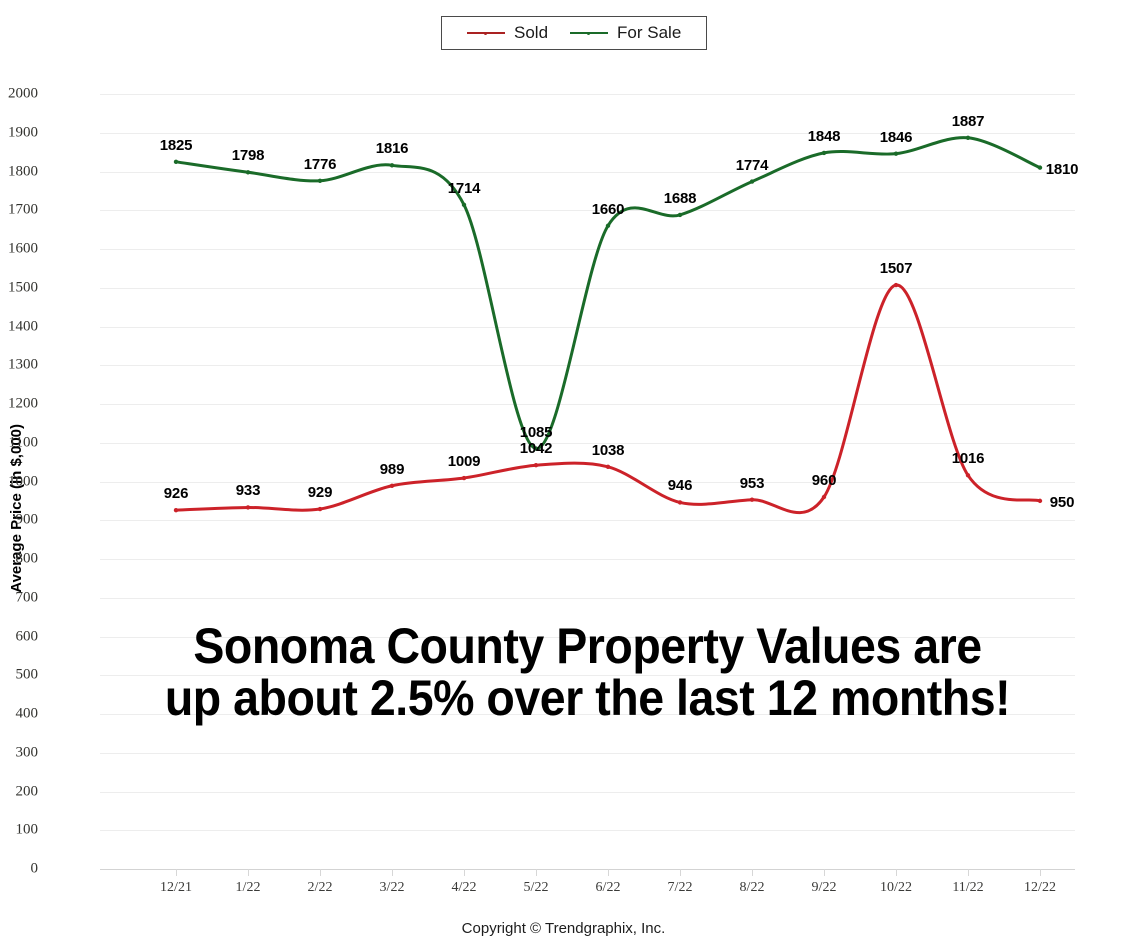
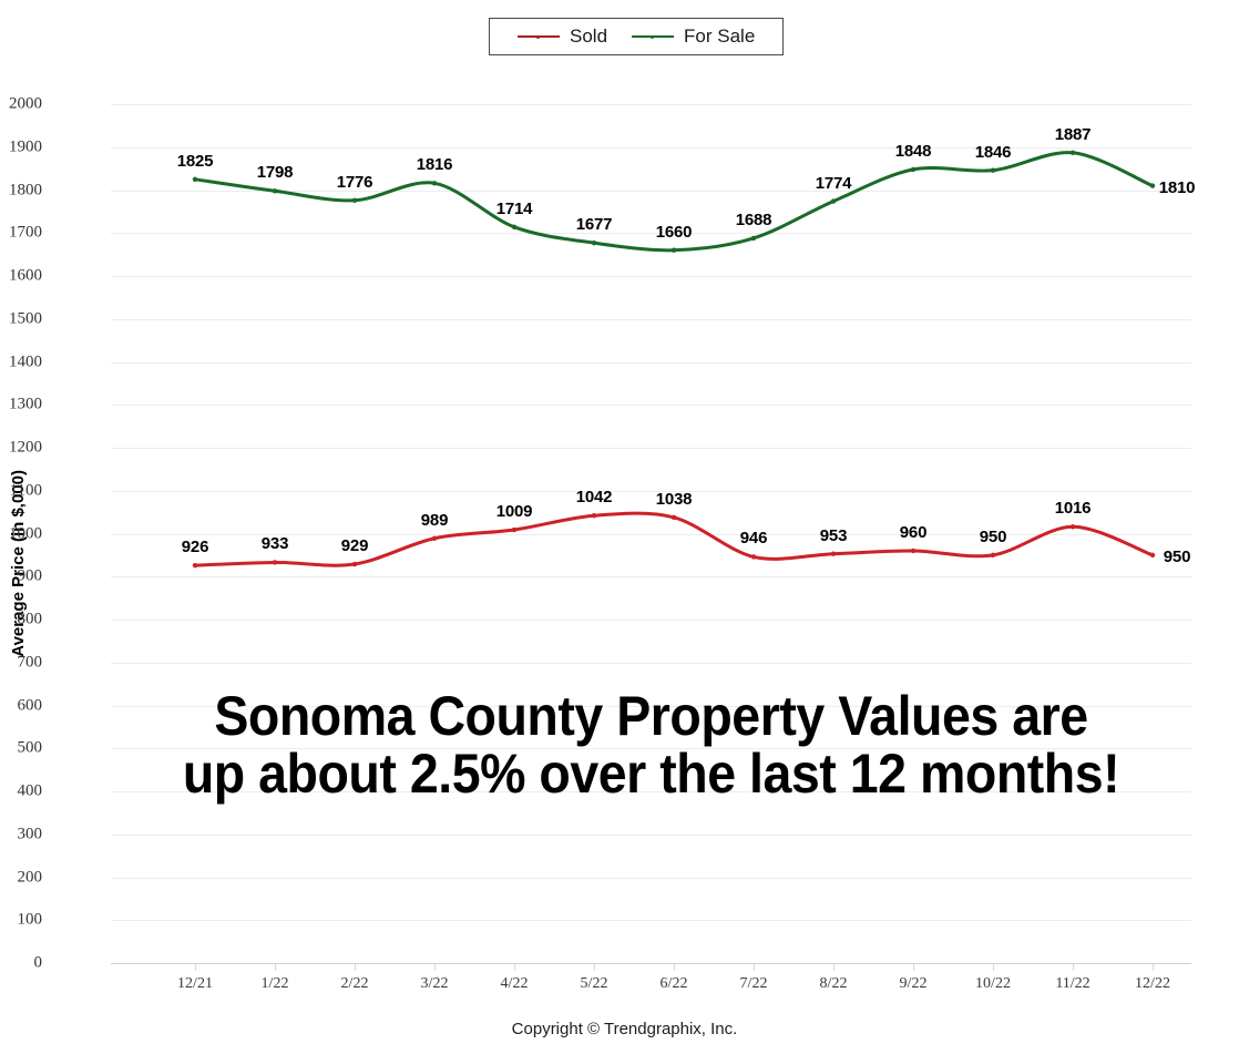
For Sale/5/22: 1085 -> 1677
Sold/10/22: 1507 -> 950
